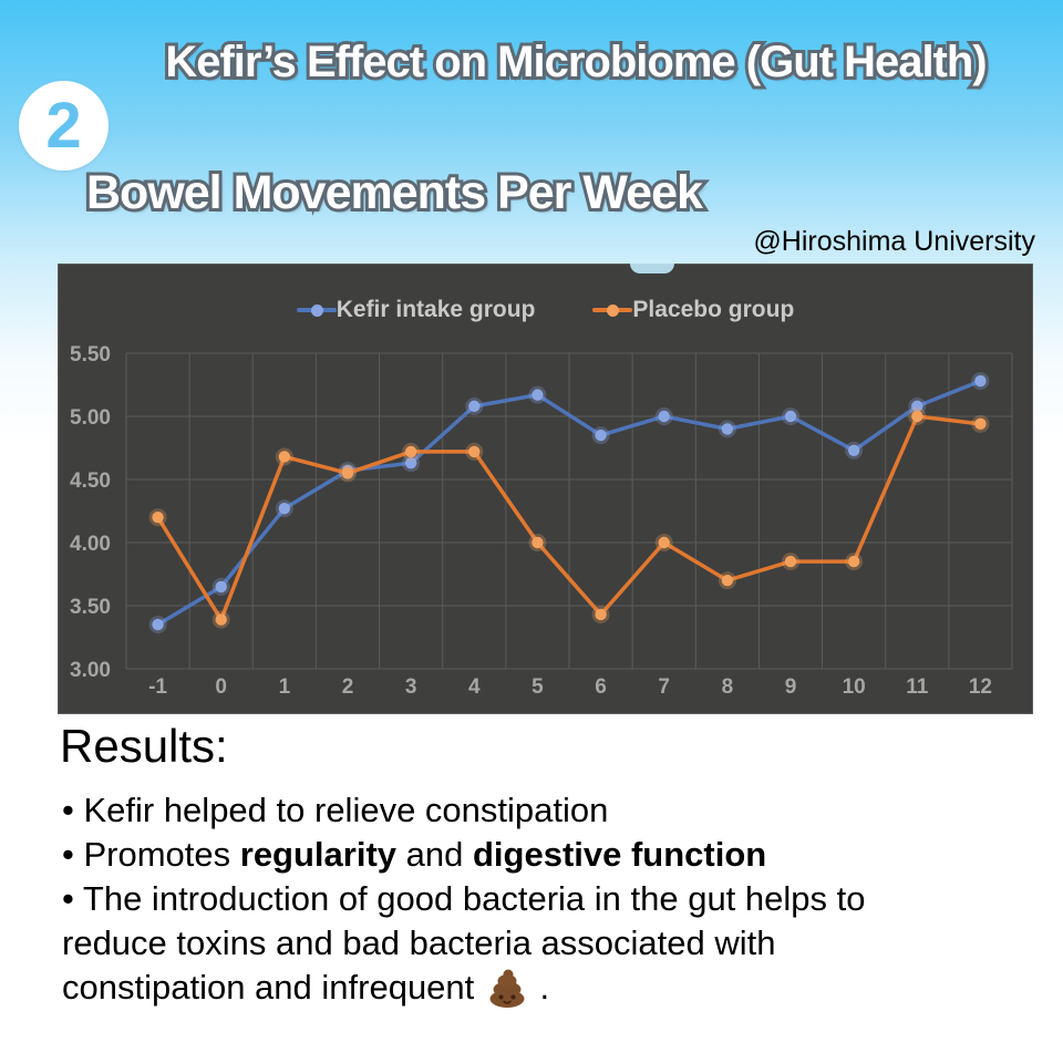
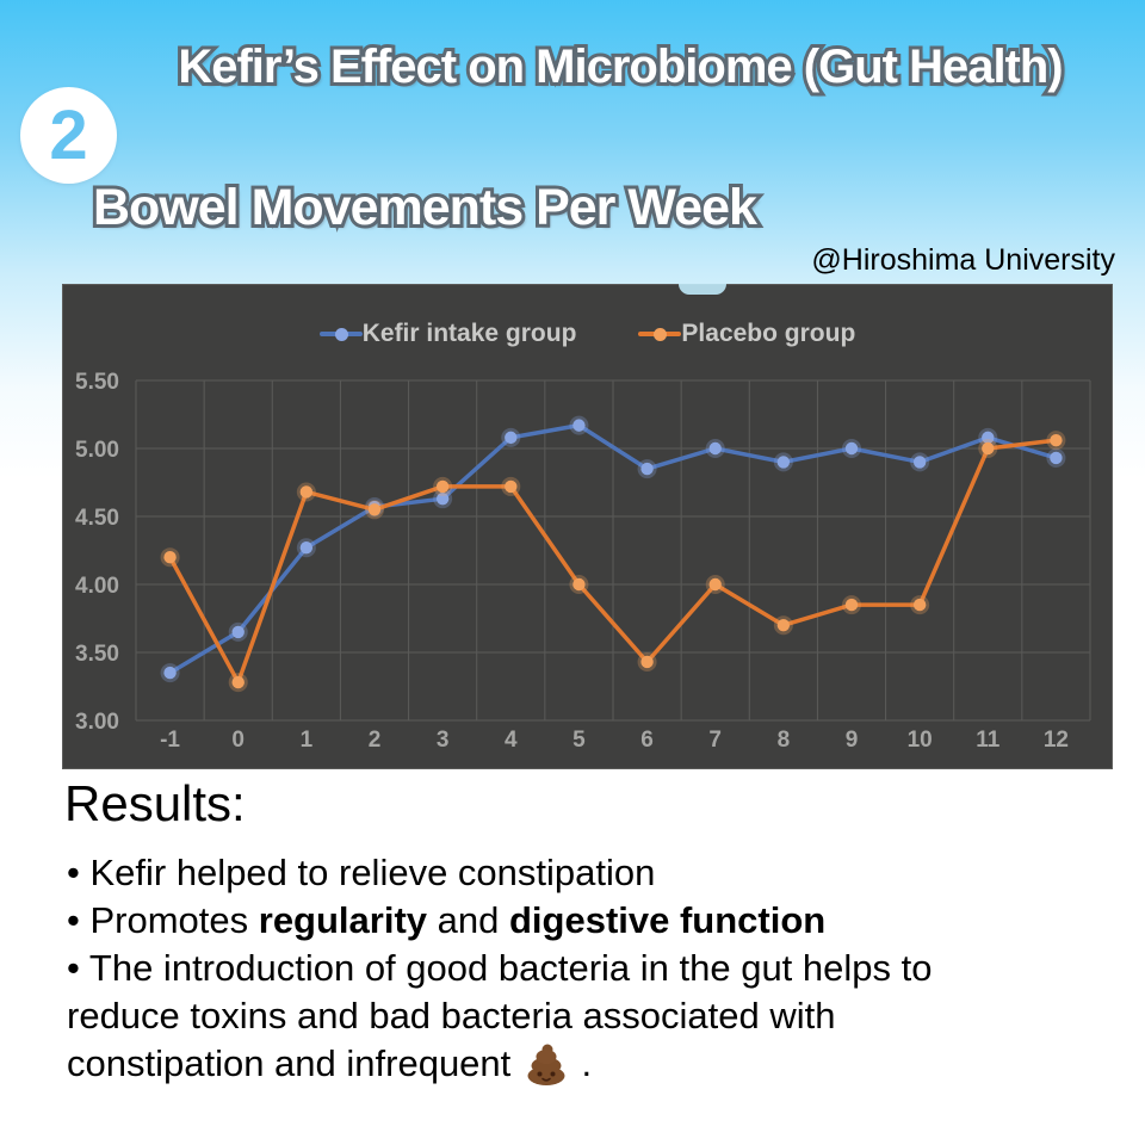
Placebo group/0: 3.39 -> 3.28
Kefir intake group/10: 4.73 -> 4.90
Kefir intake group/12: 5.28 -> 4.93
Placebo group/12: 4.94 -> 5.06
